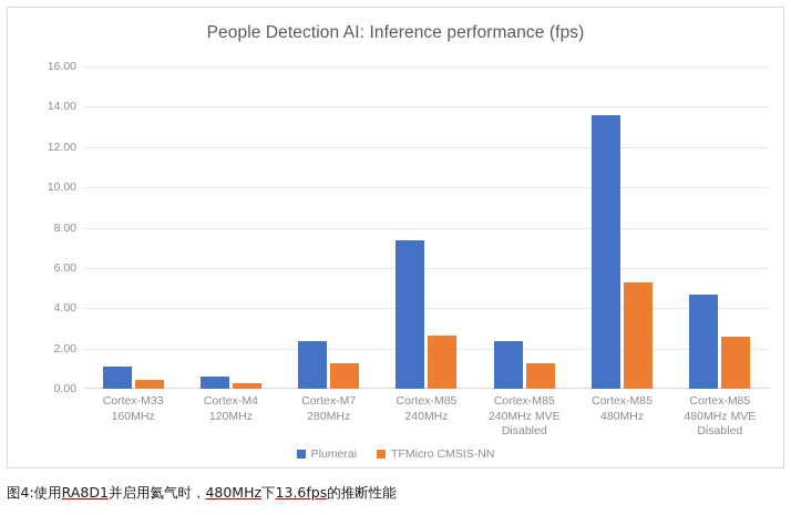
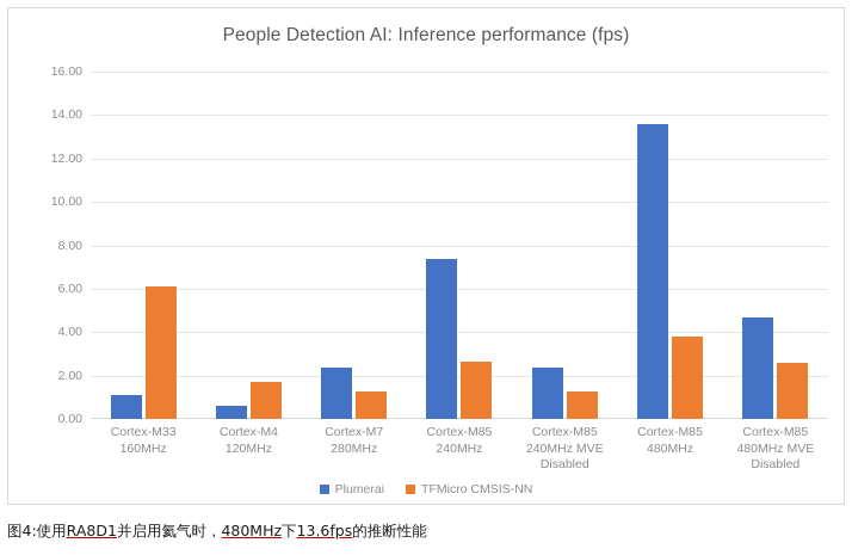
TFMicro CMSIS-NN/Cortex-M33 160MHz: 0.5 -> 6.1
TFMicro CMSIS-NN/Cortex-M4 120MHz: 0.3 -> 1.7
TFMicro CMSIS-NN/Cortex-M85 480MHz: 5.3 -> 3.8
